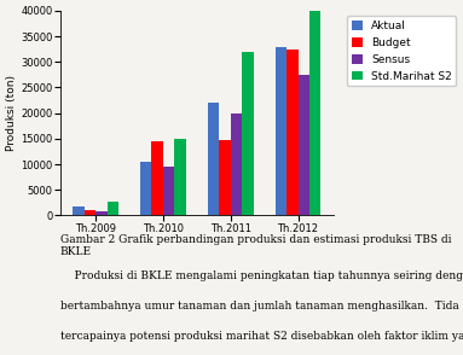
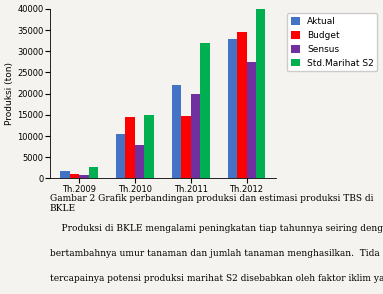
Sensus/Th.2010: 9500 -> 8000
Budget/Th.2012: 32500 -> 34500
